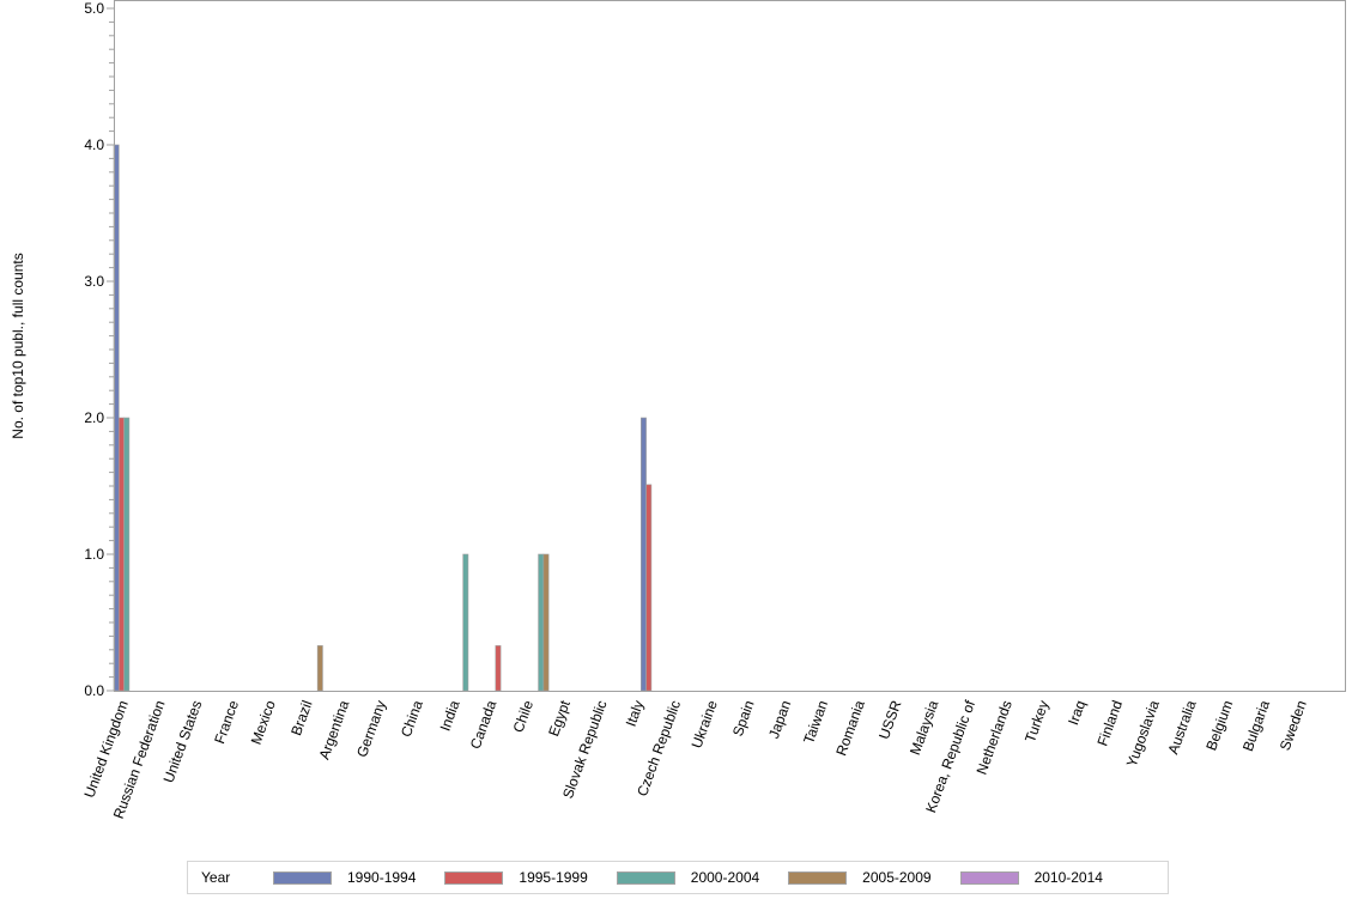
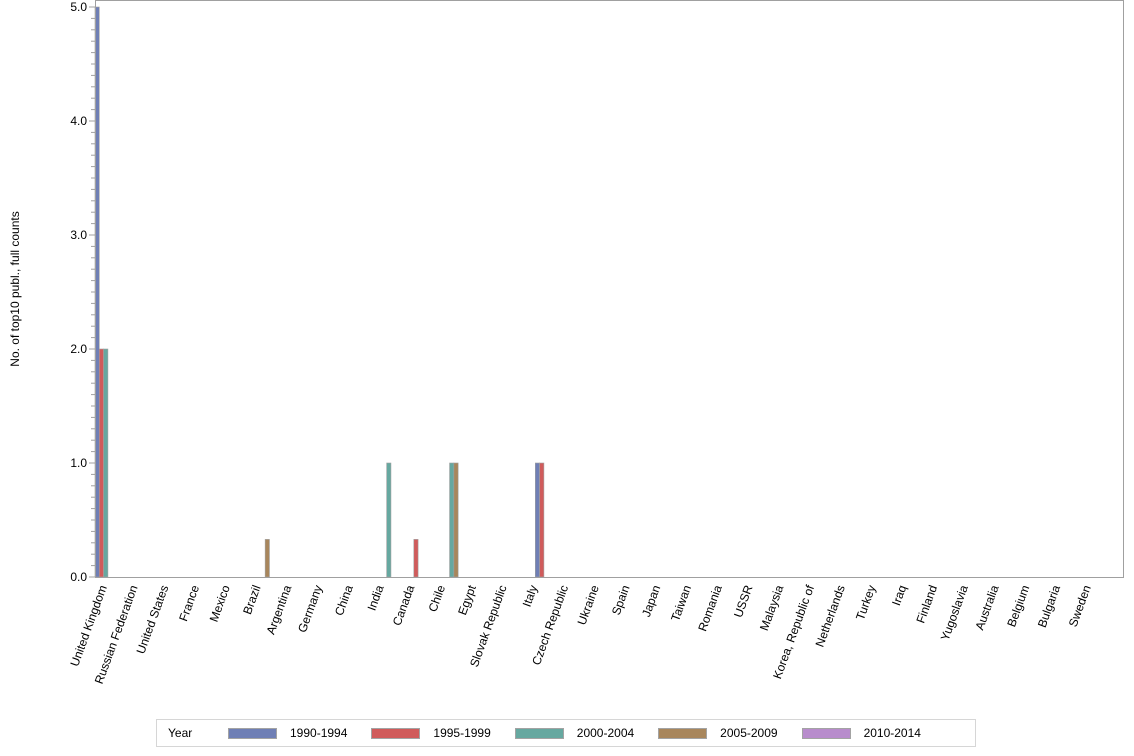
1990-1994/United Kingdom: 4 -> 5
1990-1994/Italy: 2 -> 1
1995-1999/Italy: 1.51 -> 1.00
